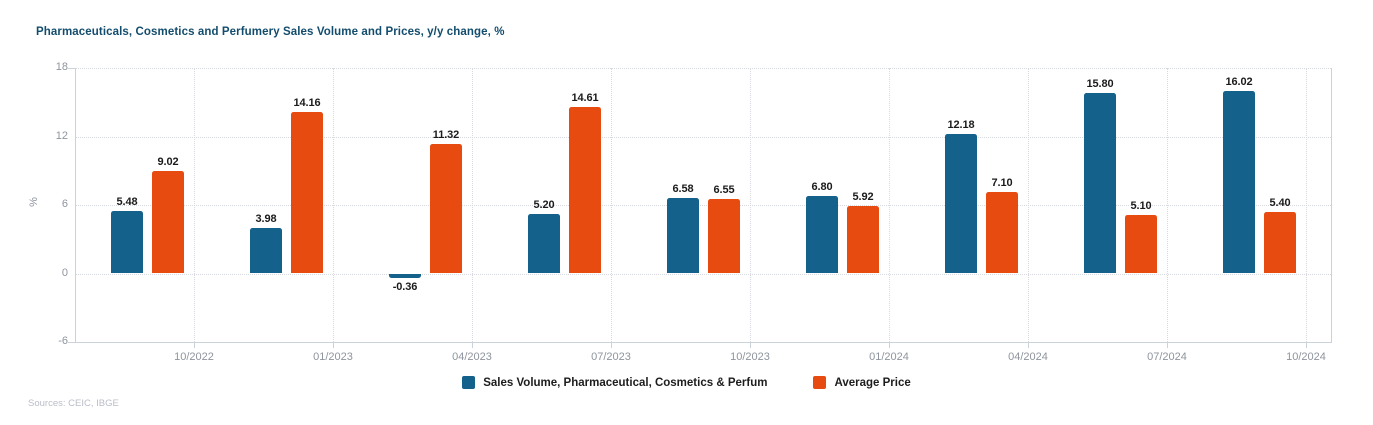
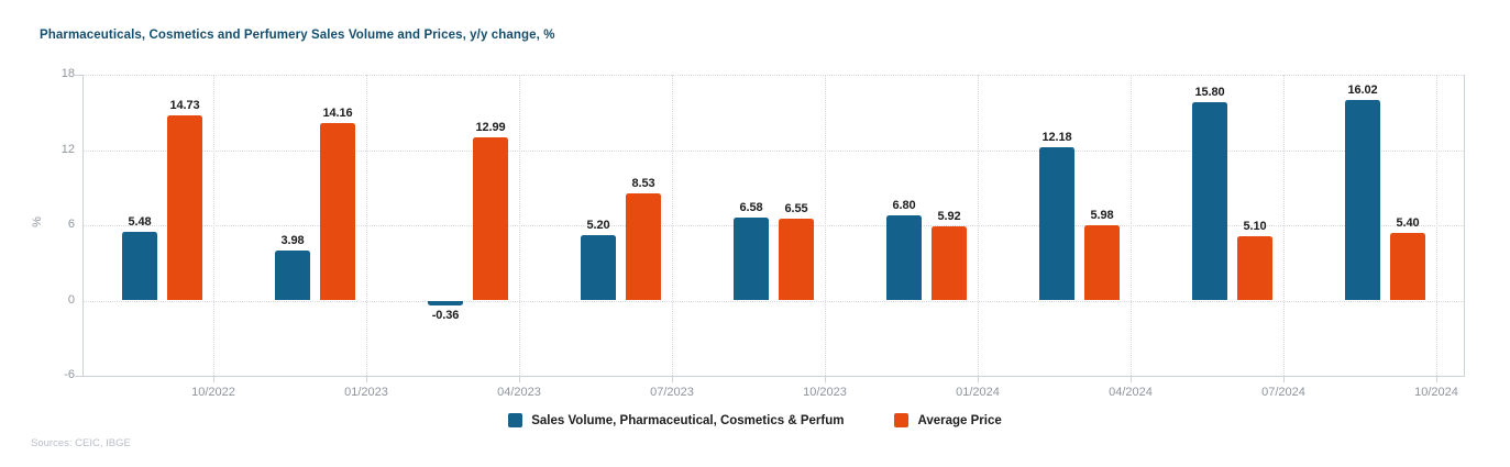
Average Price/10/2022: 9.02 -> 14.73
Average Price/04/2023: 11.32 -> 12.99
Average Price/07/2023: 14.61 -> 8.53
Average Price/04/2024: 7.10 -> 5.98
